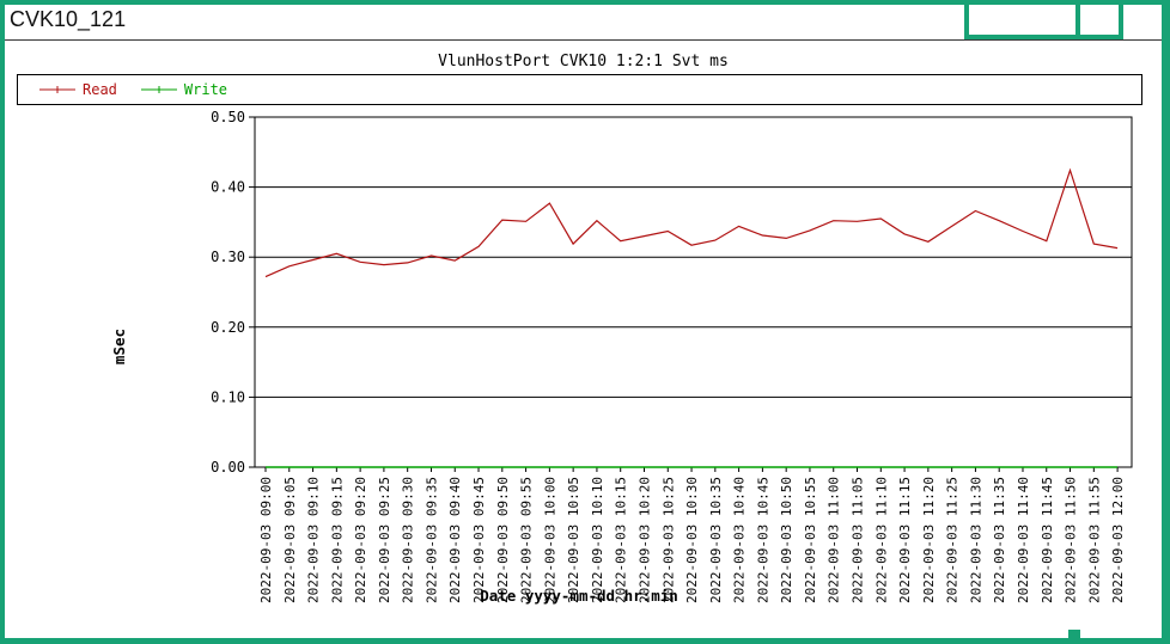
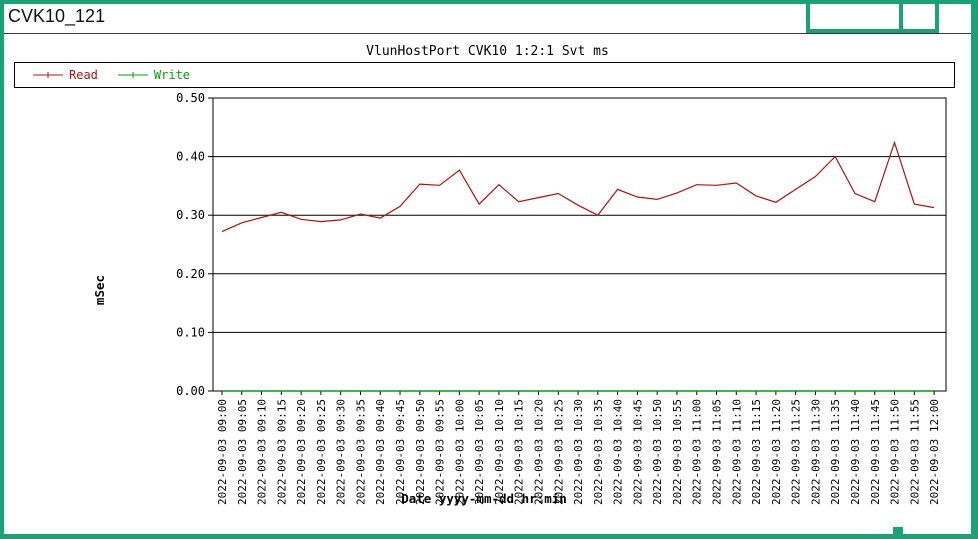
Read/2022-09-03 10:35: 0.32 -> 0.30
Read/2022-09-03 11:35: 0.35 -> 0.40
